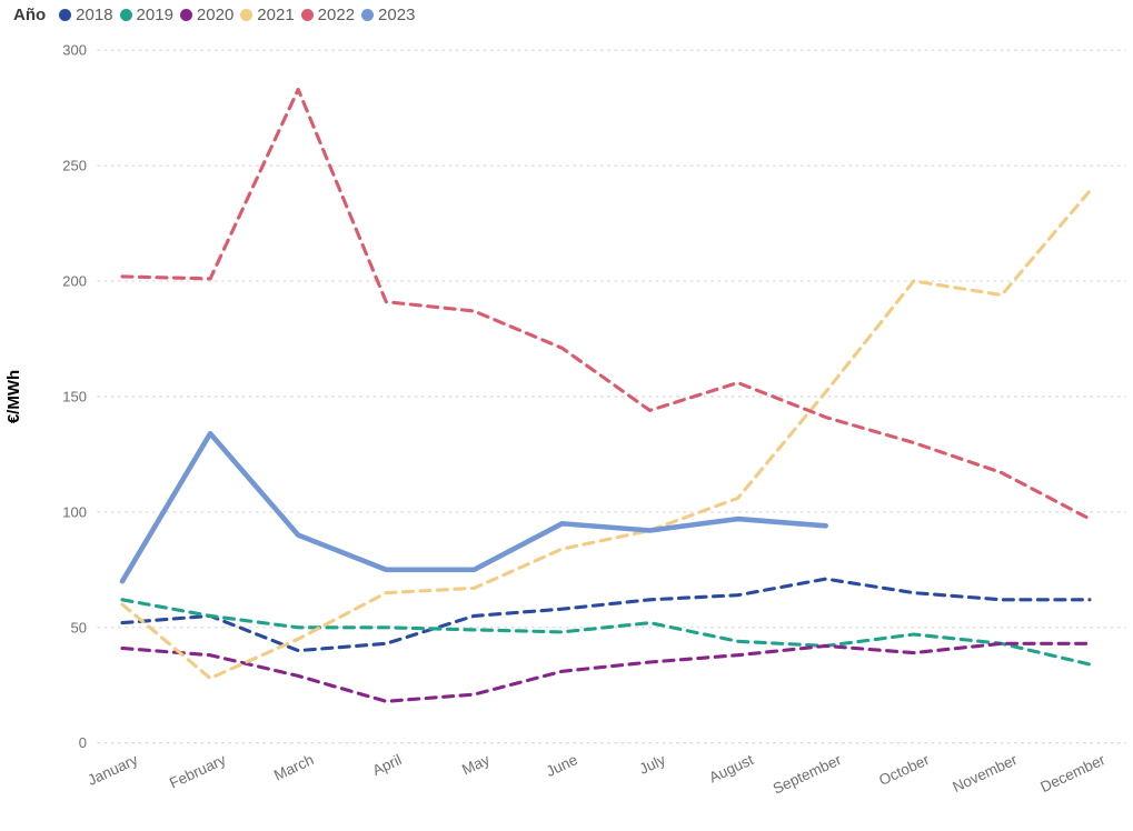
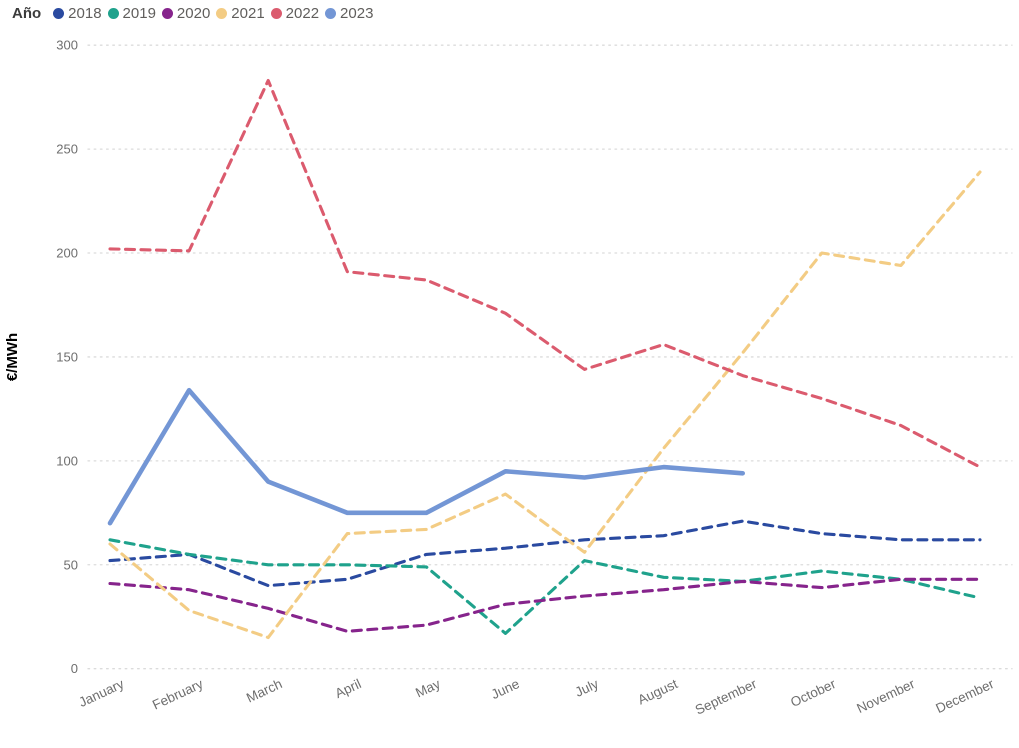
2021/March: 45 -> 15
2019/June: 48 -> 17
2021/July: 92 -> 56
